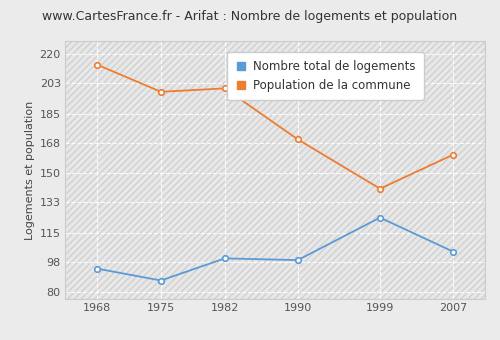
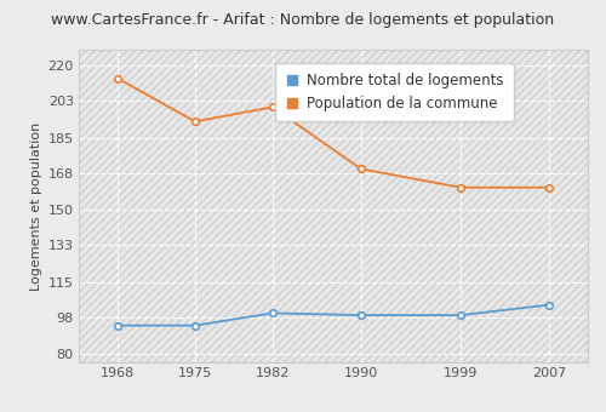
Nombre total de logements/1975: 87 -> 94
Population de la commune/1975: 198 -> 193
Nombre total de logements/1999: 124 -> 99
Population de la commune/1999: 141 -> 161
